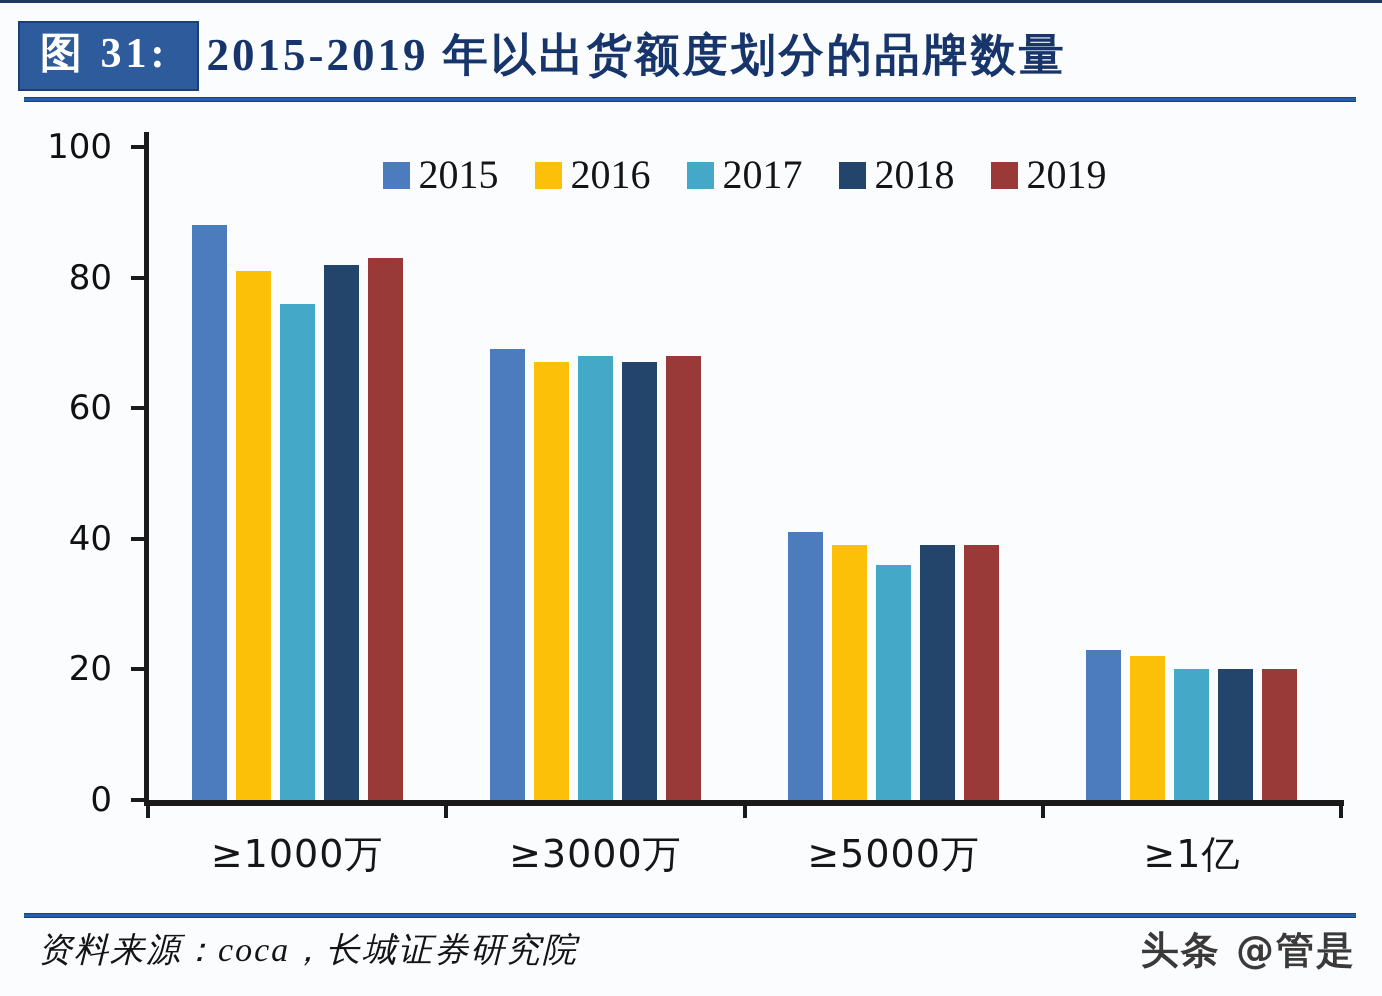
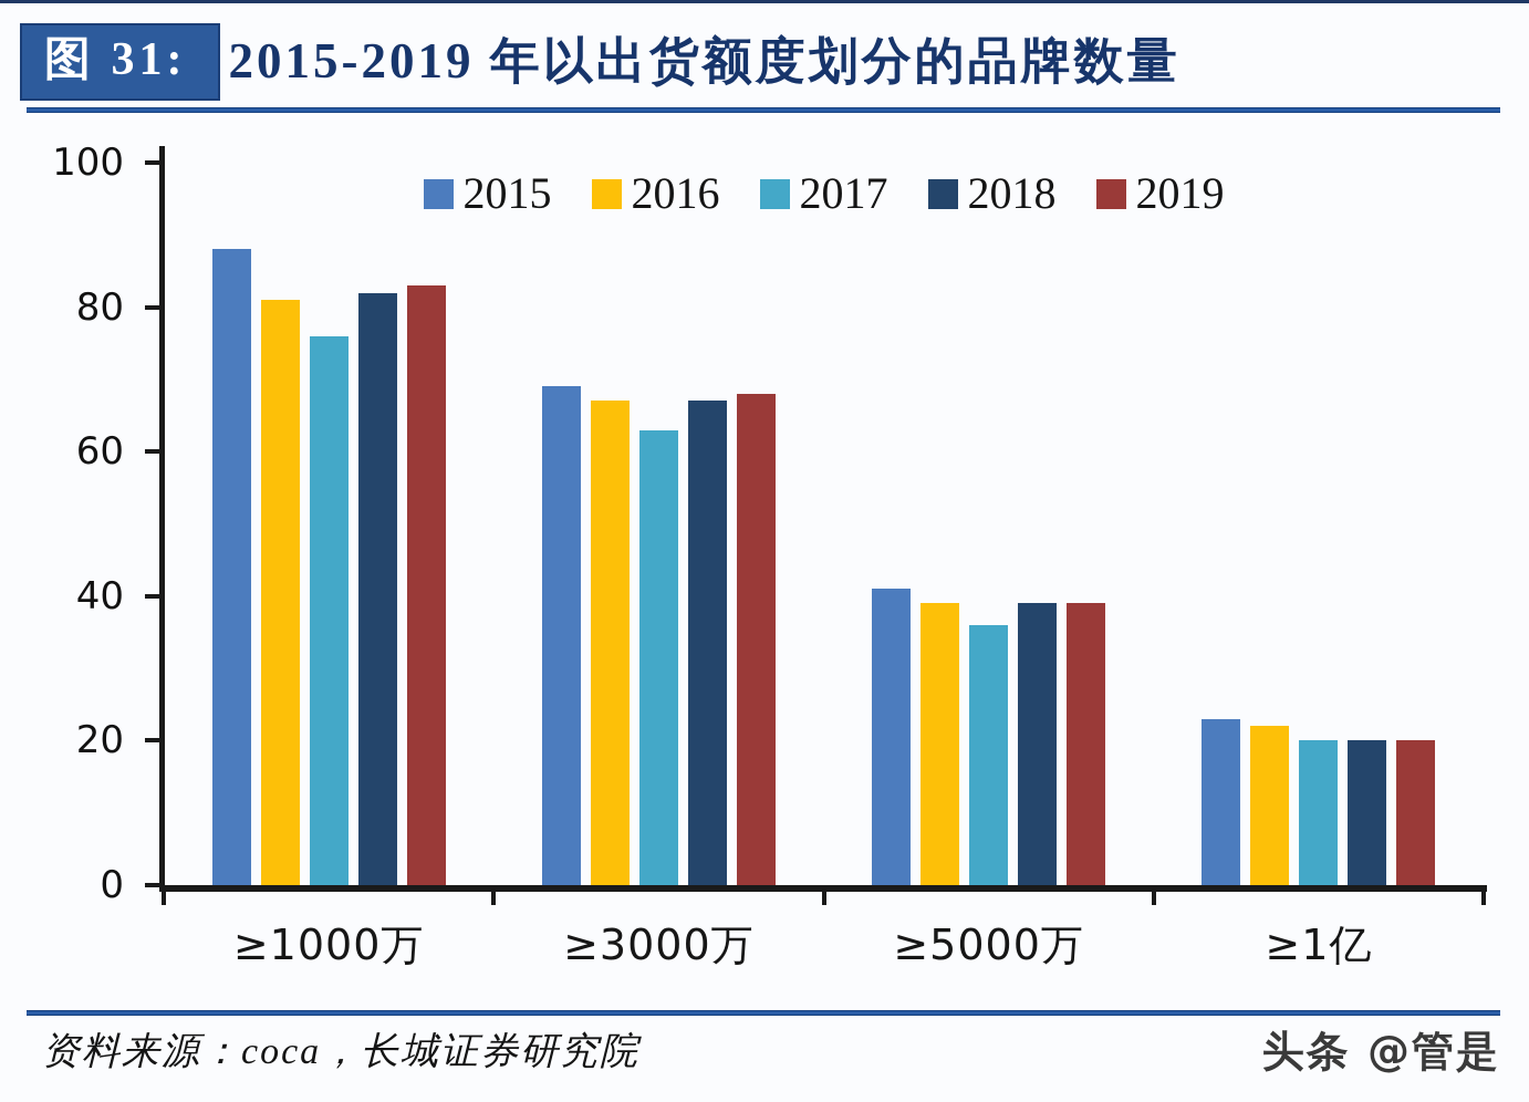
2017/≥3000万: 68 -> 63
